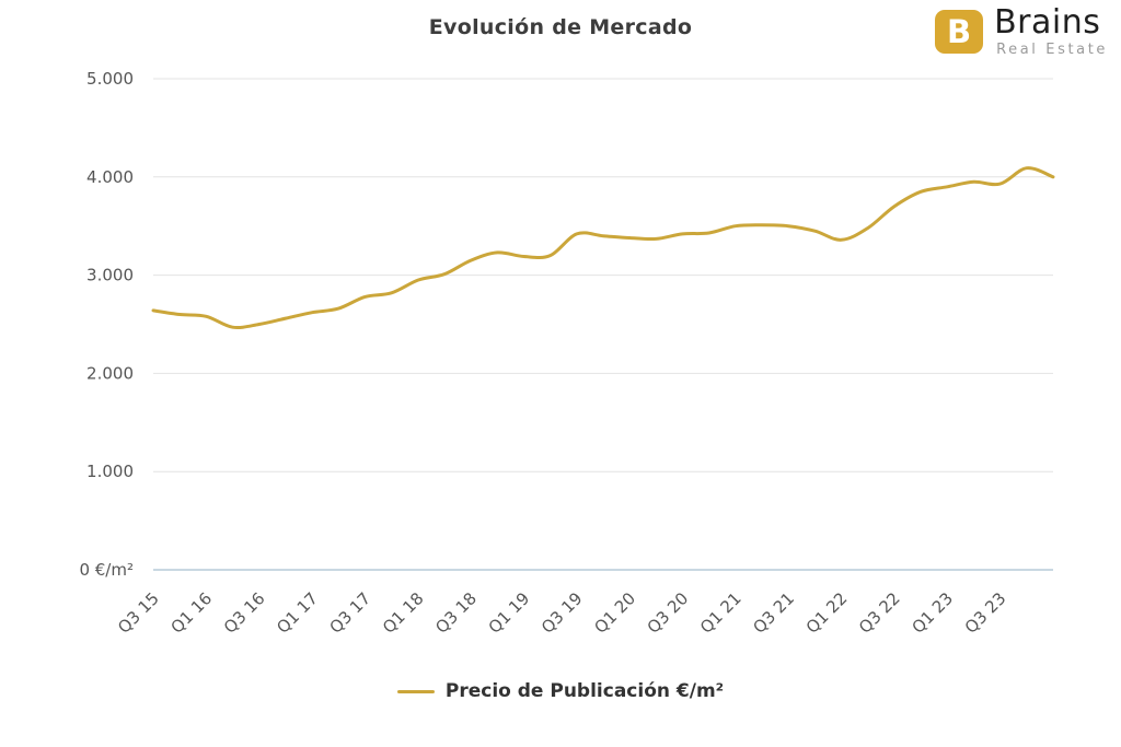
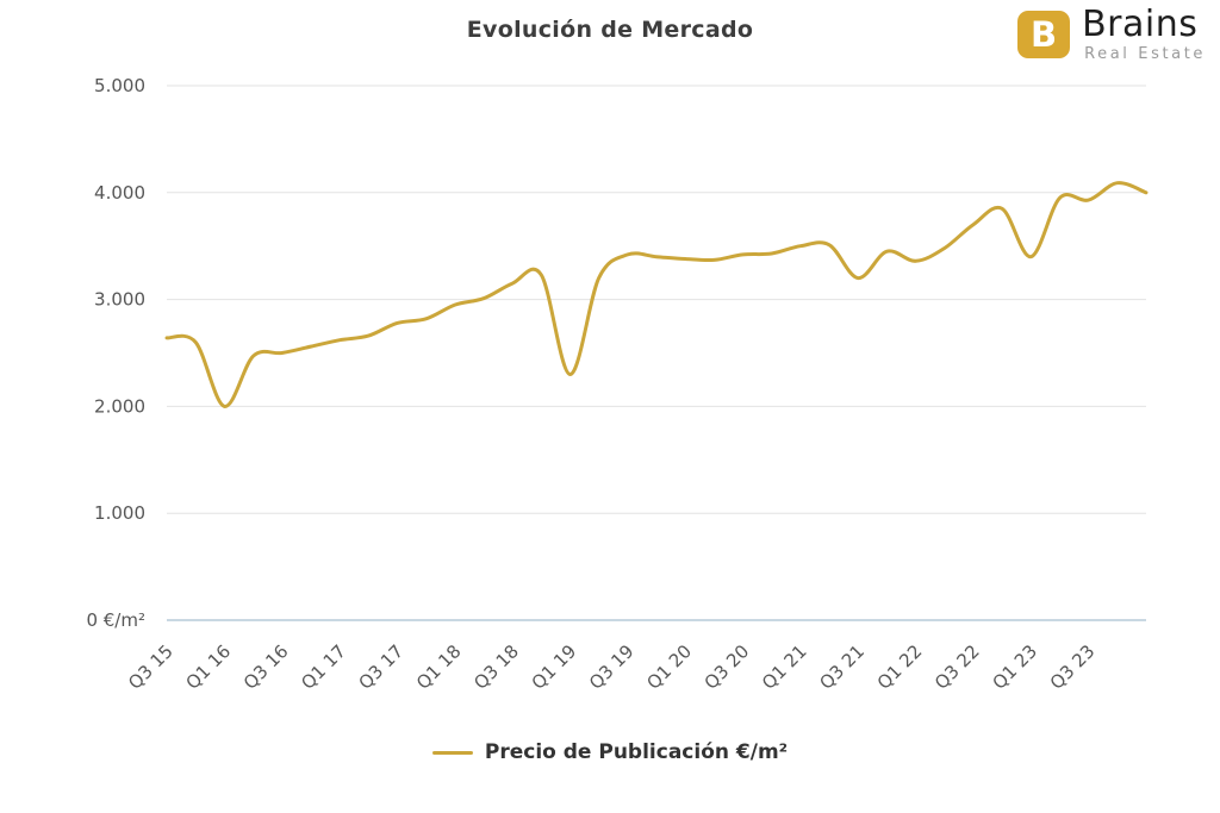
Q1 16: 2600 -> 2000
Q1 19: 3200 -> 2300
Q3 21: 3500 -> 3200
Q1 23: 3900 -> 3400
